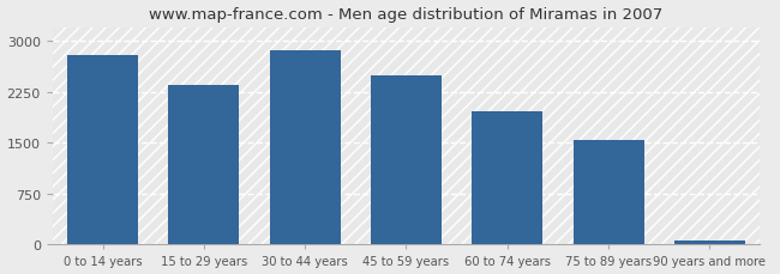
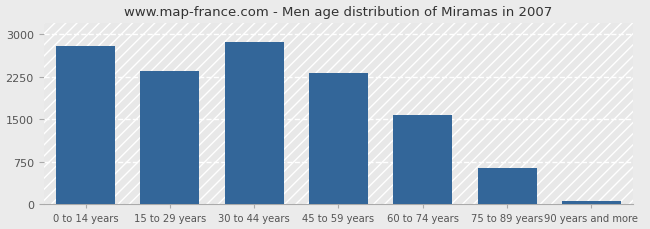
45 to 59 years: 2500 -> 2320
60 to 74 years: 1960 -> 1580
75 to 89 years: 1540 -> 640
